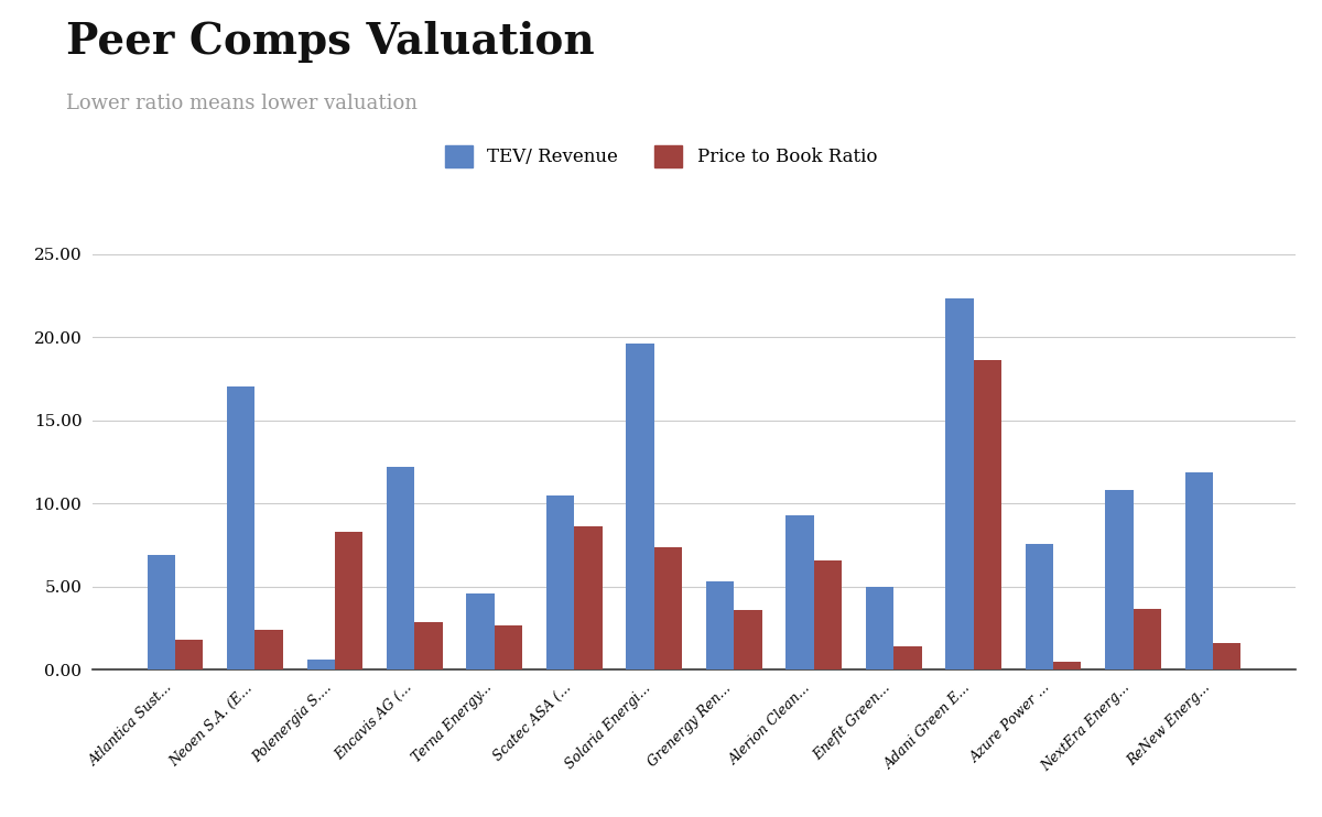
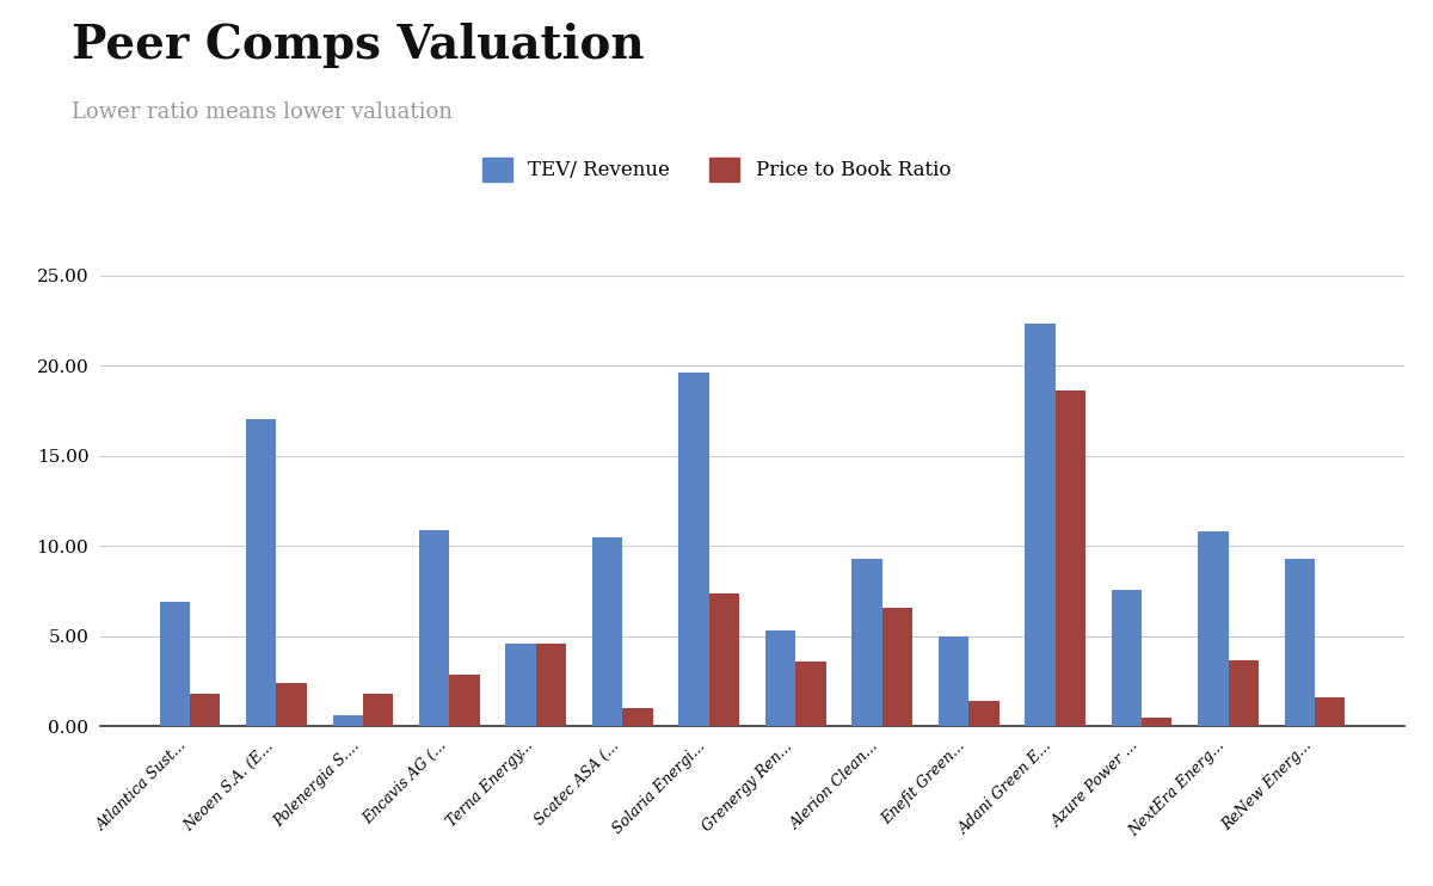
Price to Book Ratio/Polenergia S....: 8.3 -> 1.8
TEV/ Revenue/Encavis AG (...: 12.2 -> 10.9
Price to Book Ratio/Terna Energy...: 2.7 -> 4.6
Price to Book Ratio/Scatec ASA (...: 8.6 -> 1.0
TEV/ Revenue/ReNew Energ...: 11.9 -> 9.3
